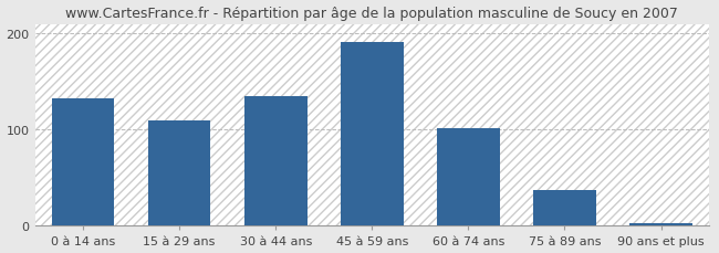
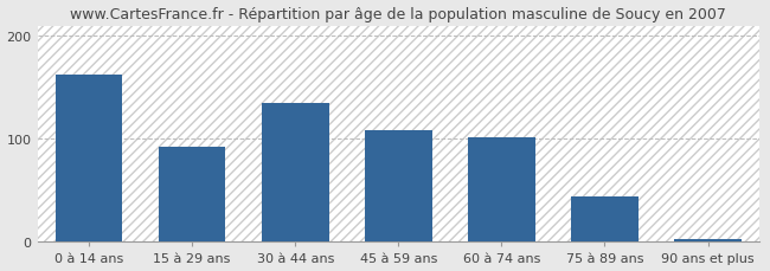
0 à 14 ans: 132 -> 162
15 à 29 ans: 109 -> 92
45 à 59 ans: 191 -> 108
75 à 89 ans: 37 -> 44
